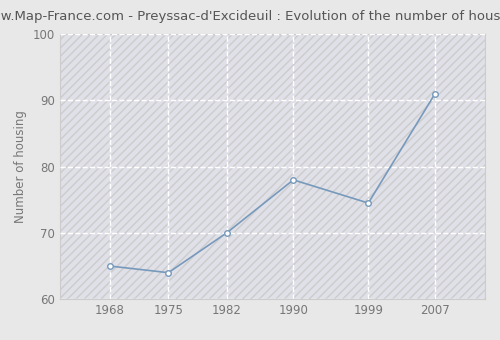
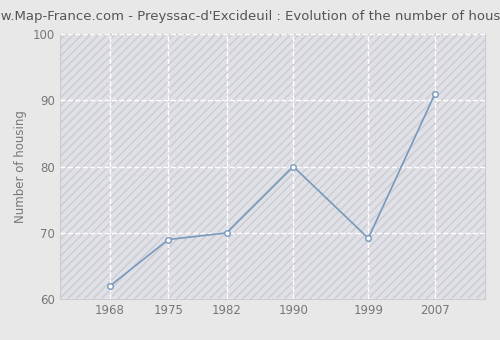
1968: 65.0 -> 62.0
1975: 64.0 -> 69.0
1990: 78.0 -> 80.0
1999: 74.5 -> 69.2
